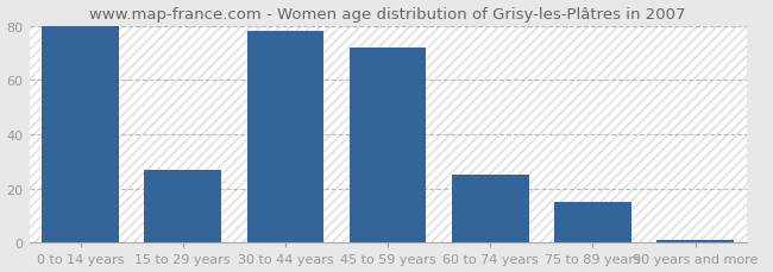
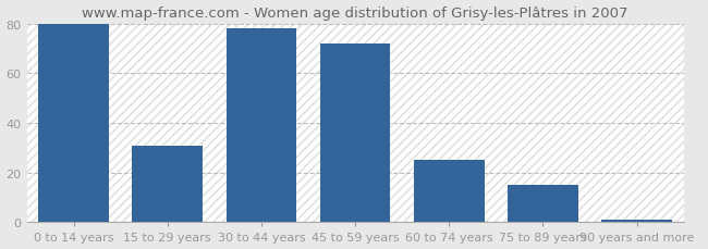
15 to 29 years: 27 -> 31
